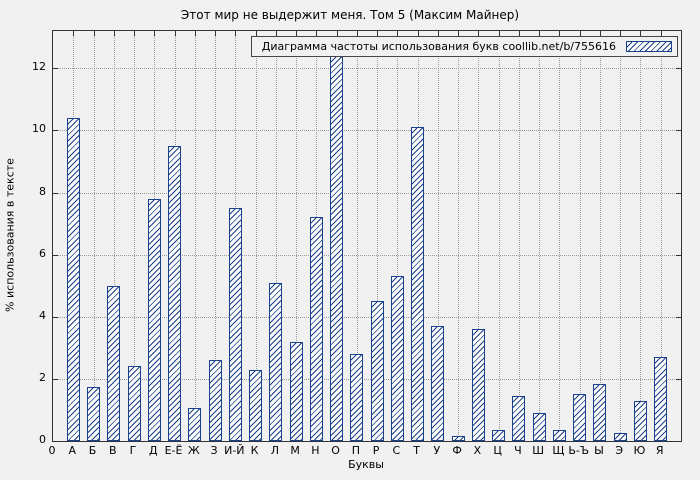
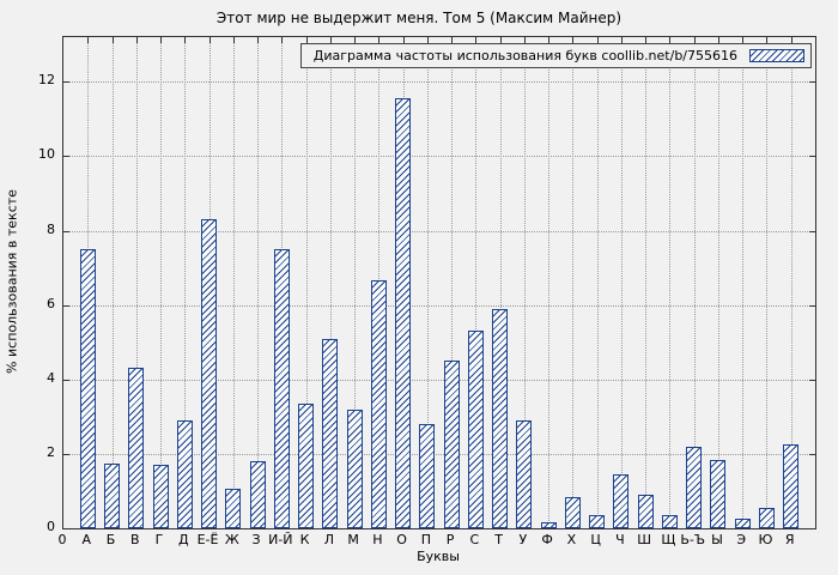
А: 10.4 -> 7.5
В: 5.0 -> 4.3
Г: 2.4 -> 1.7
Д: 7.8 -> 2.9
Е-Ё: 9.5 -> 8.3
З: 2.6 -> 1.8
К: 2.3 -> 3.4
Н: 7.2 -> 6.7
О: 12.4 -> 11.6
Т: 10.1 -> 5.9
У: 3.7 -> 2.9
Х: 3.6 -> 0.8
Ь-Ъ: 1.5 -> 2.2
Ю: 1.3 -> 0.6
Я: 2.7 -> 2.2
